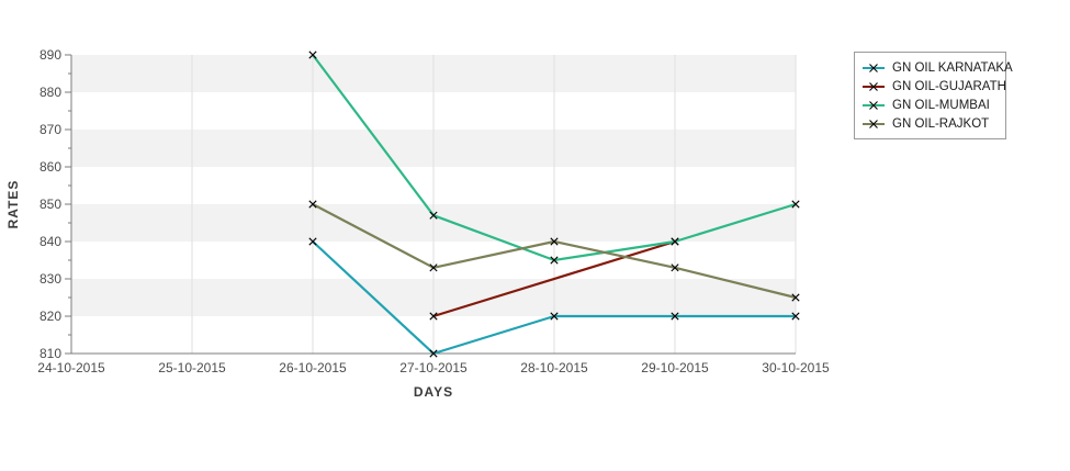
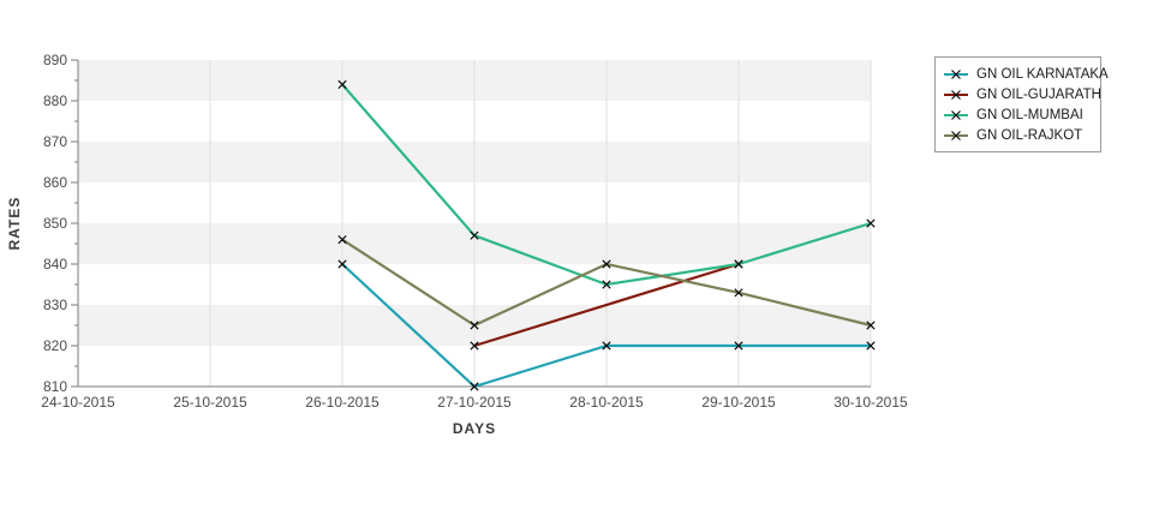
GN OIL-MUMBAI/26-10-2015: 890 -> 884
GN OIL-RAJKOT/26-10-2015: 850 -> 846
GN OIL-RAJKOT/27-10-2015: 833 -> 825
